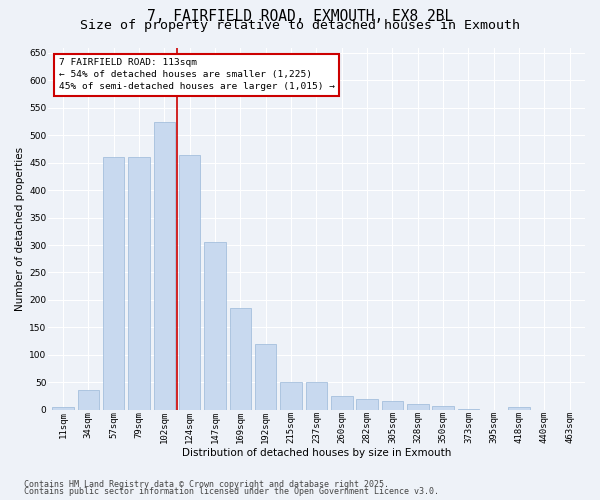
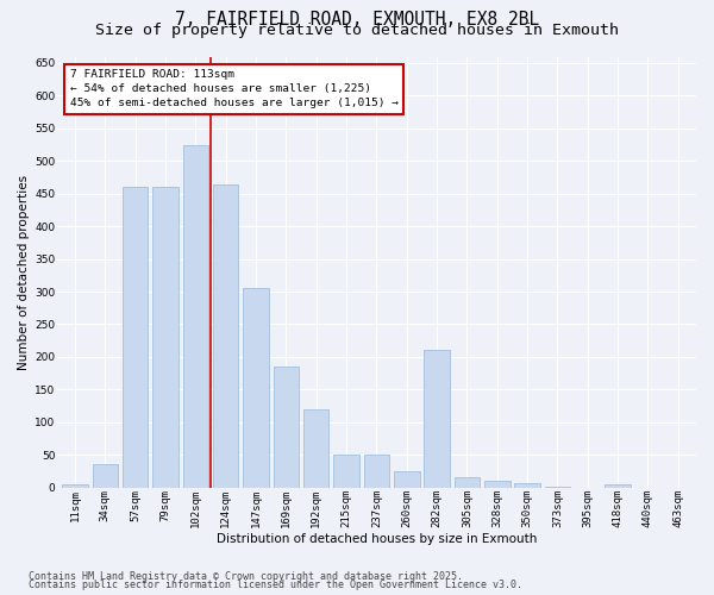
282sqm: 20 -> 210
